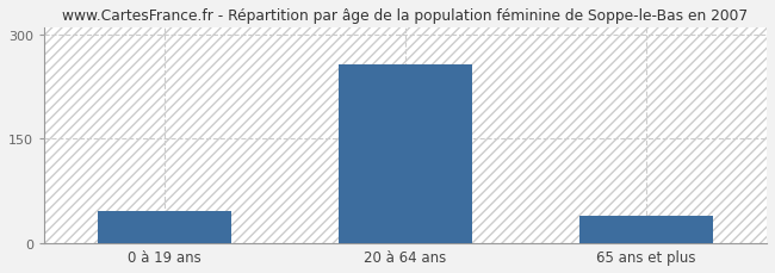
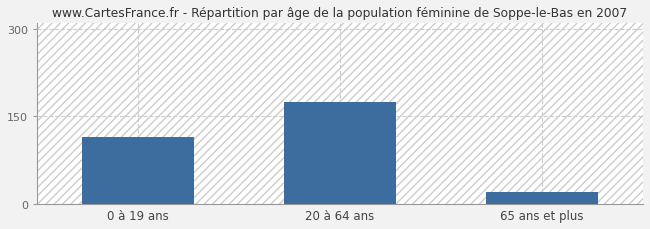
0 à 19 ans: 46 -> 115
20 à 64 ans: 256 -> 175
65 ans et plus: 40 -> 20
